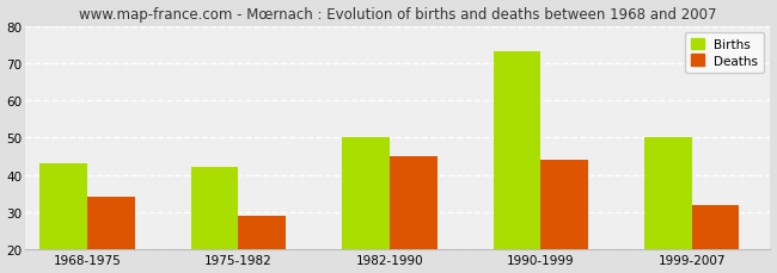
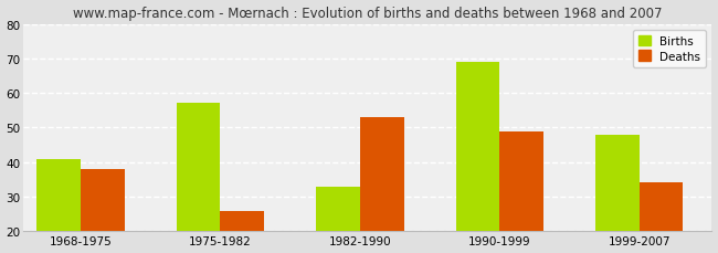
Births/1968-1975: 43 -> 41
Deaths/1968-1975: 34 -> 38
Births/1975-1982: 42 -> 57
Deaths/1975-1982: 29 -> 26
Births/1982-1990: 50 -> 33
Deaths/1982-1990: 45 -> 53
Births/1990-1999: 73 -> 69
Deaths/1990-1999: 44 -> 49
Births/1999-2007: 50 -> 48
Deaths/1999-2007: 32 -> 34
